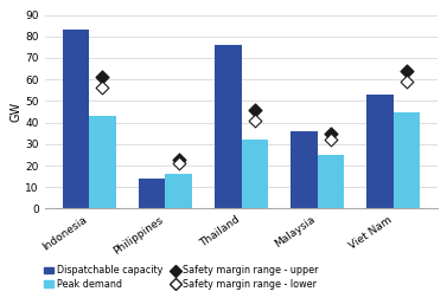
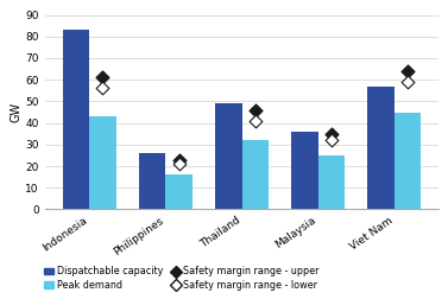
Dispatchable capacity/Philippines: 14 -> 26
Dispatchable capacity/Thailand: 76 -> 49
Dispatchable capacity/Viet Nam: 53 -> 57
